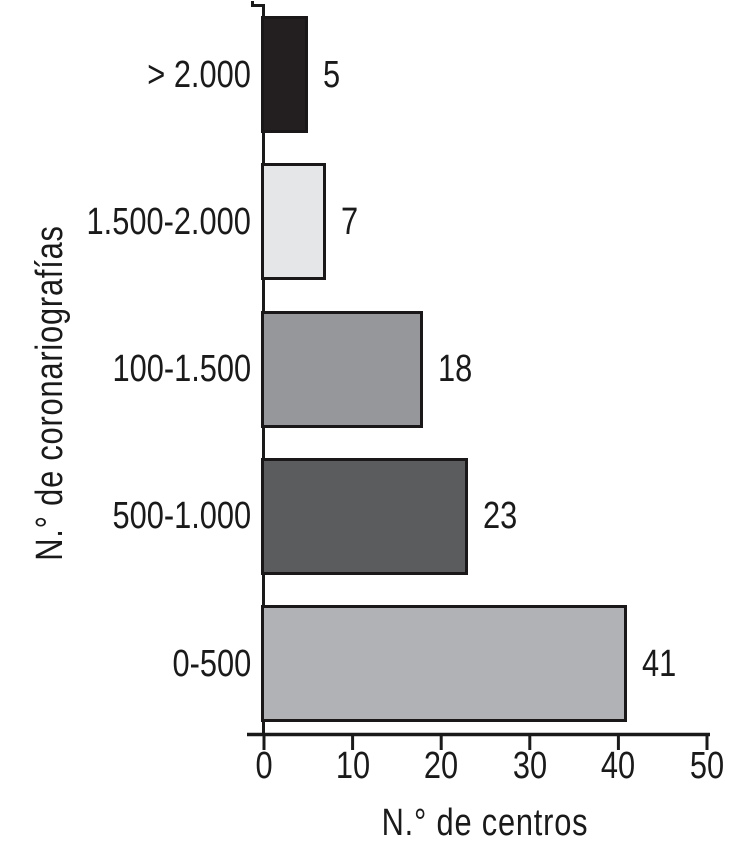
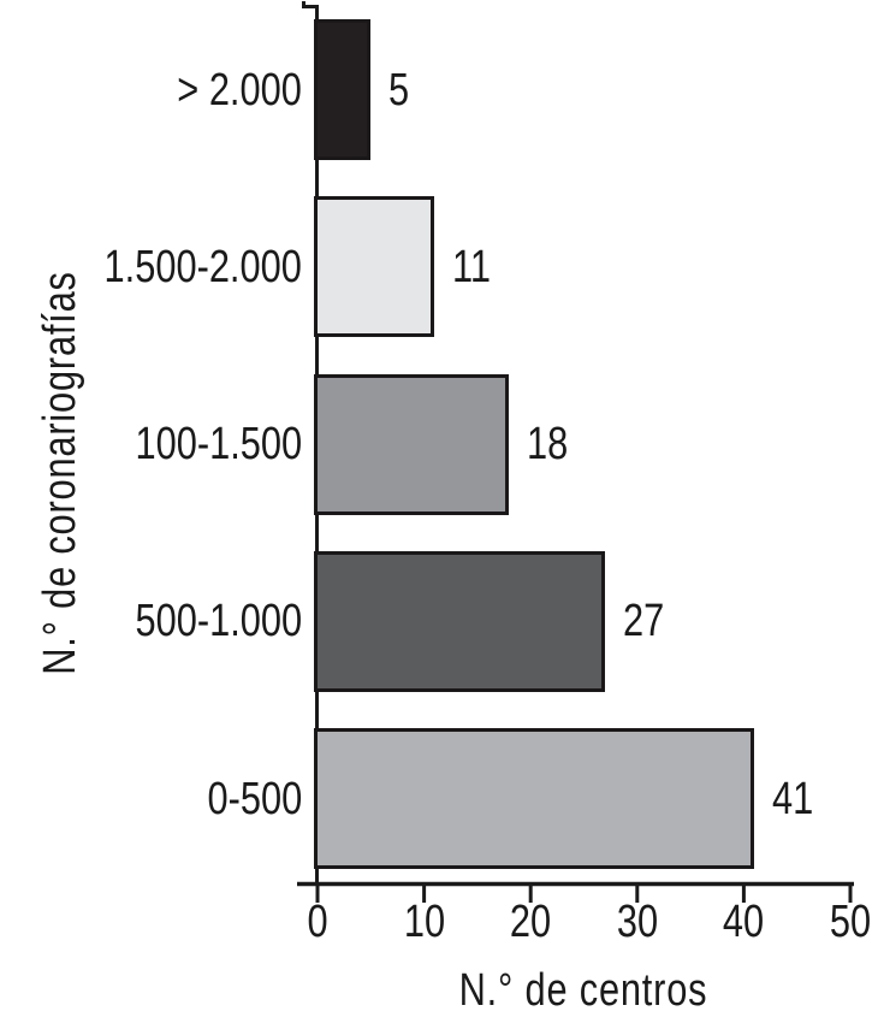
1.500-2.000: 7 -> 11
500-1.000: 23 -> 27
